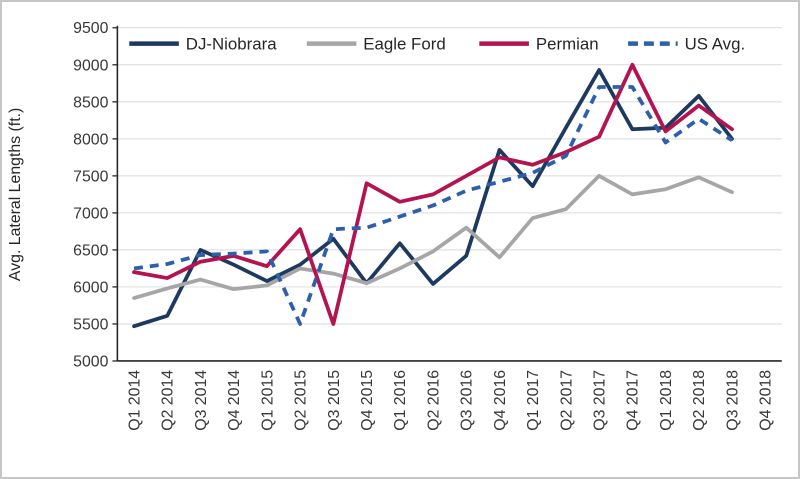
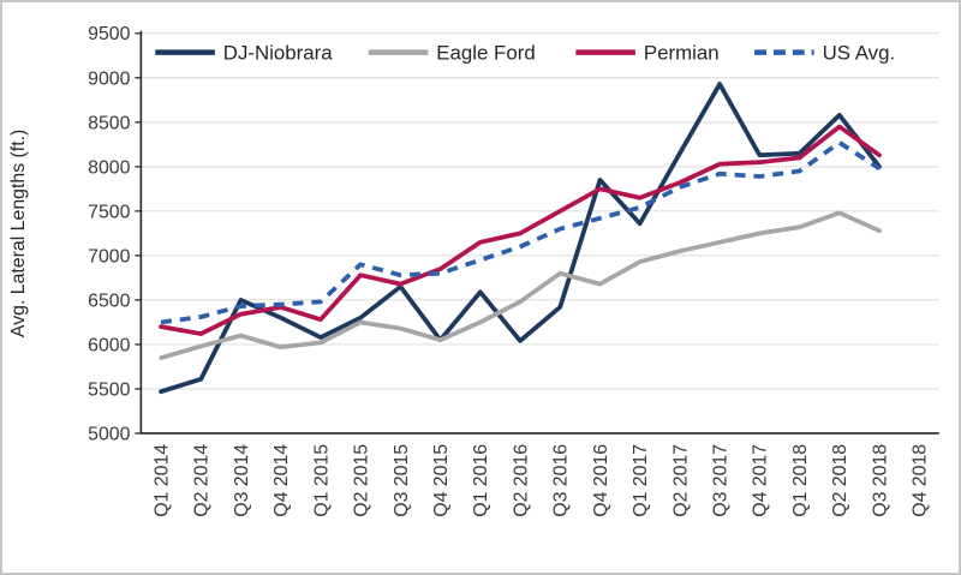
US Avg./Q2 2015: 5500 -> 6900
Permian/Q3 2015: 5500 -> 6700
Permian/Q4 2015: 7400 -> 6800
Eagle Ford/Q4 2016: 6400 -> 6700
Eagle Ford/Q3 2017: 7500 -> 7200
US Avg./Q3 2017: 8700 -> 7900
Permian/Q4 2017: 9000 -> 8000
US Avg./Q4 2017: 8700 -> 7900
